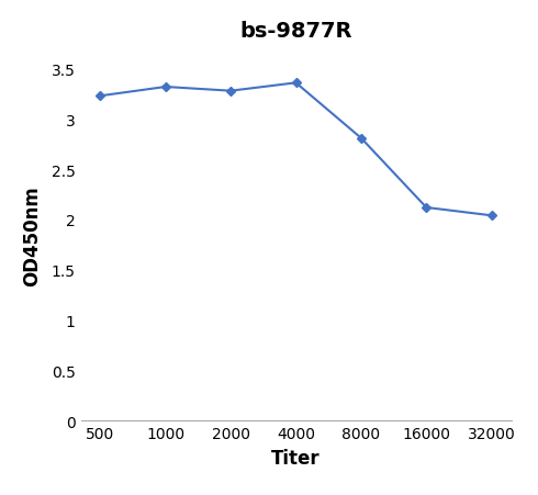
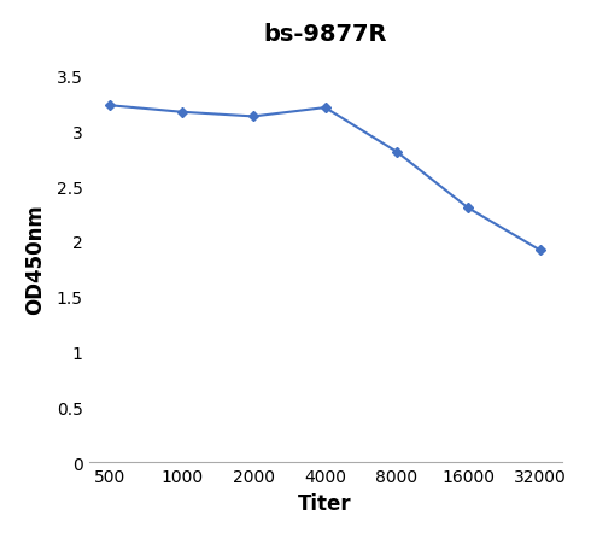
1000: 3.32 -> 3.17
2000: 3.28 -> 3.13
4000: 3.36 -> 3.21
16000: 2.12 -> 2.30
32000: 2.04 -> 1.92
